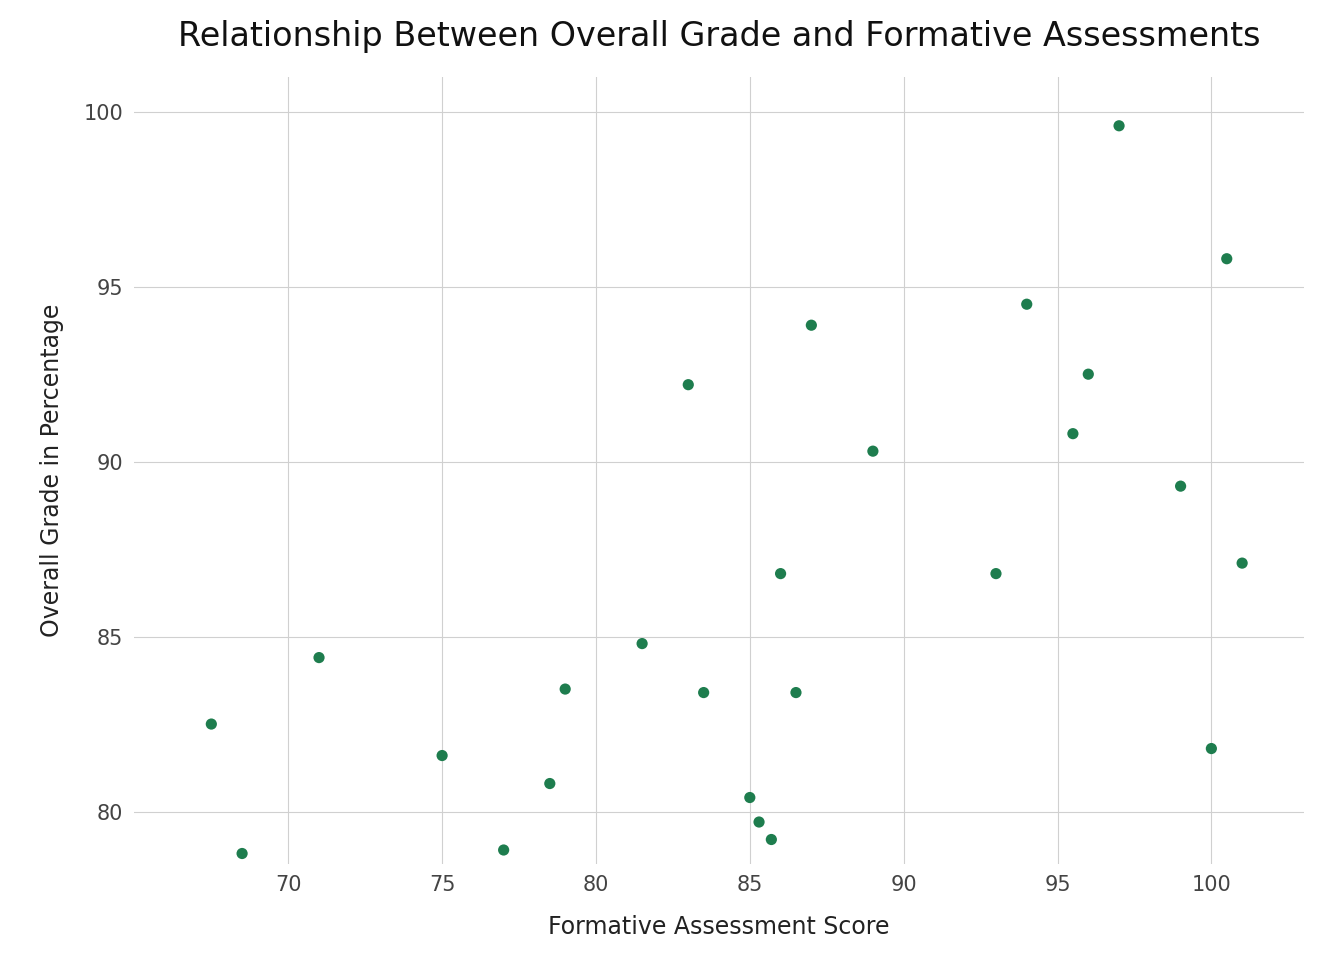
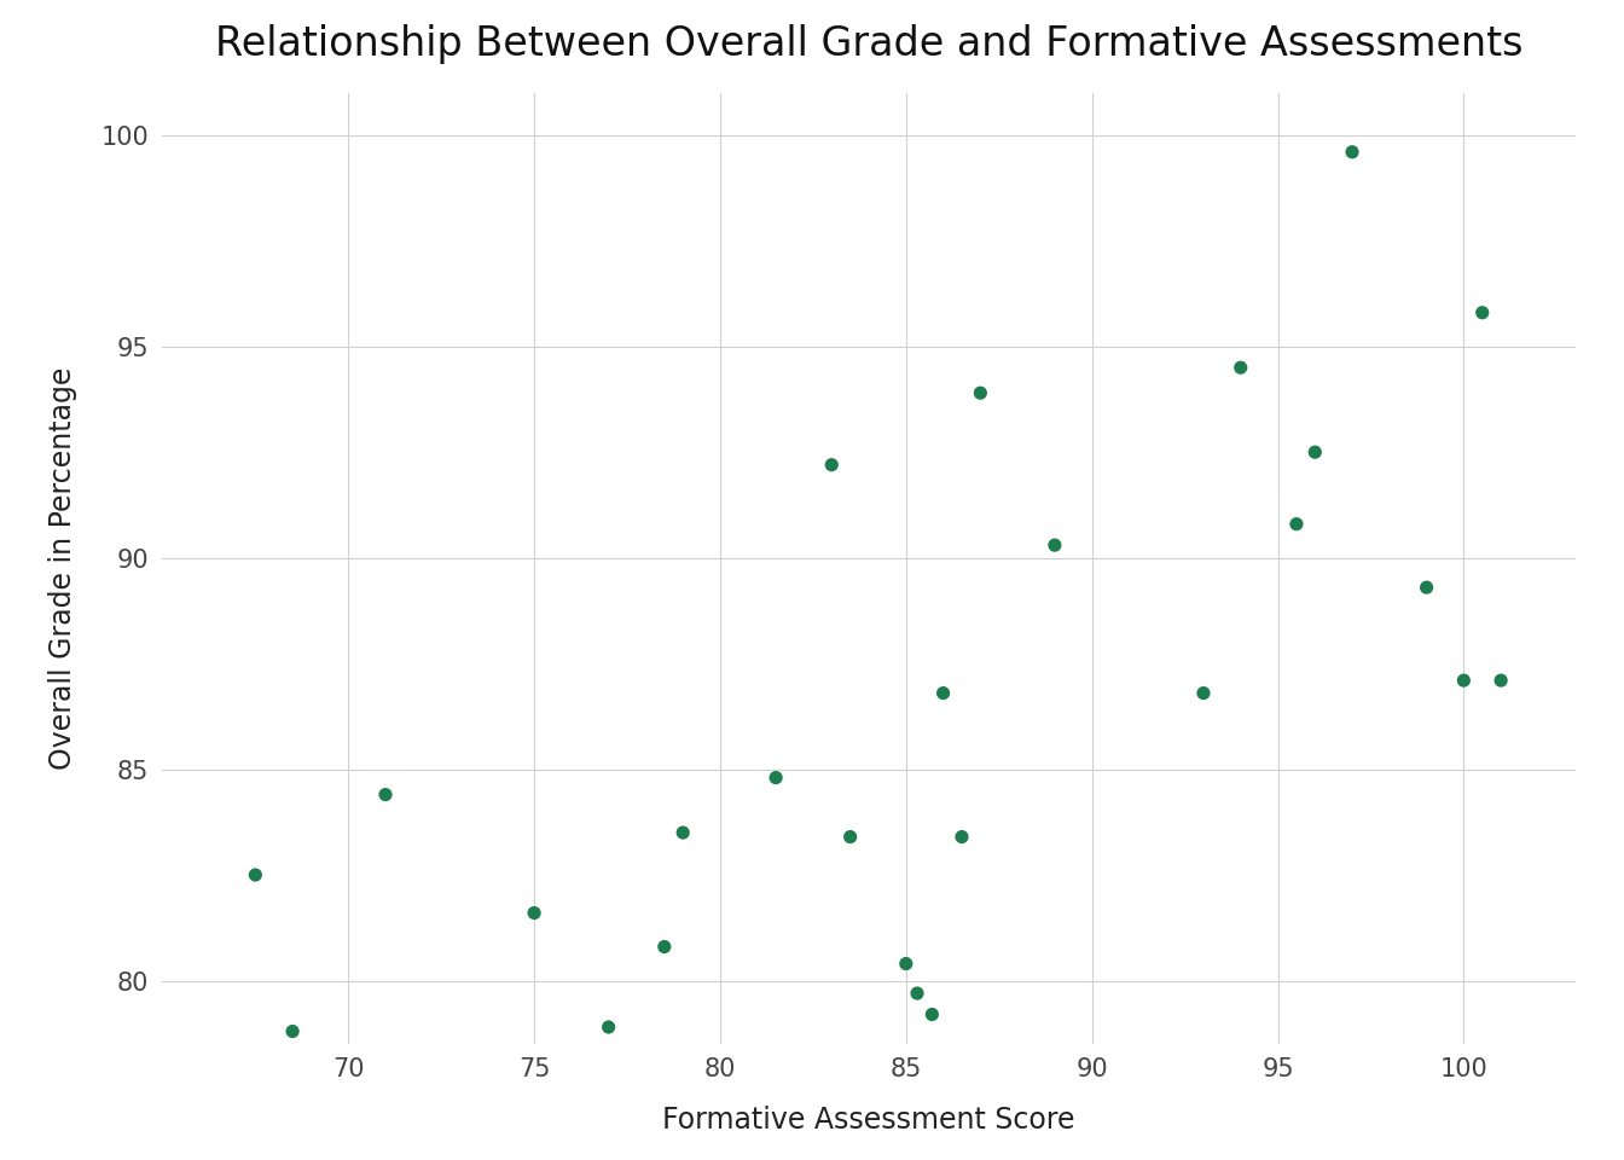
100: 81.8 -> 87.1
